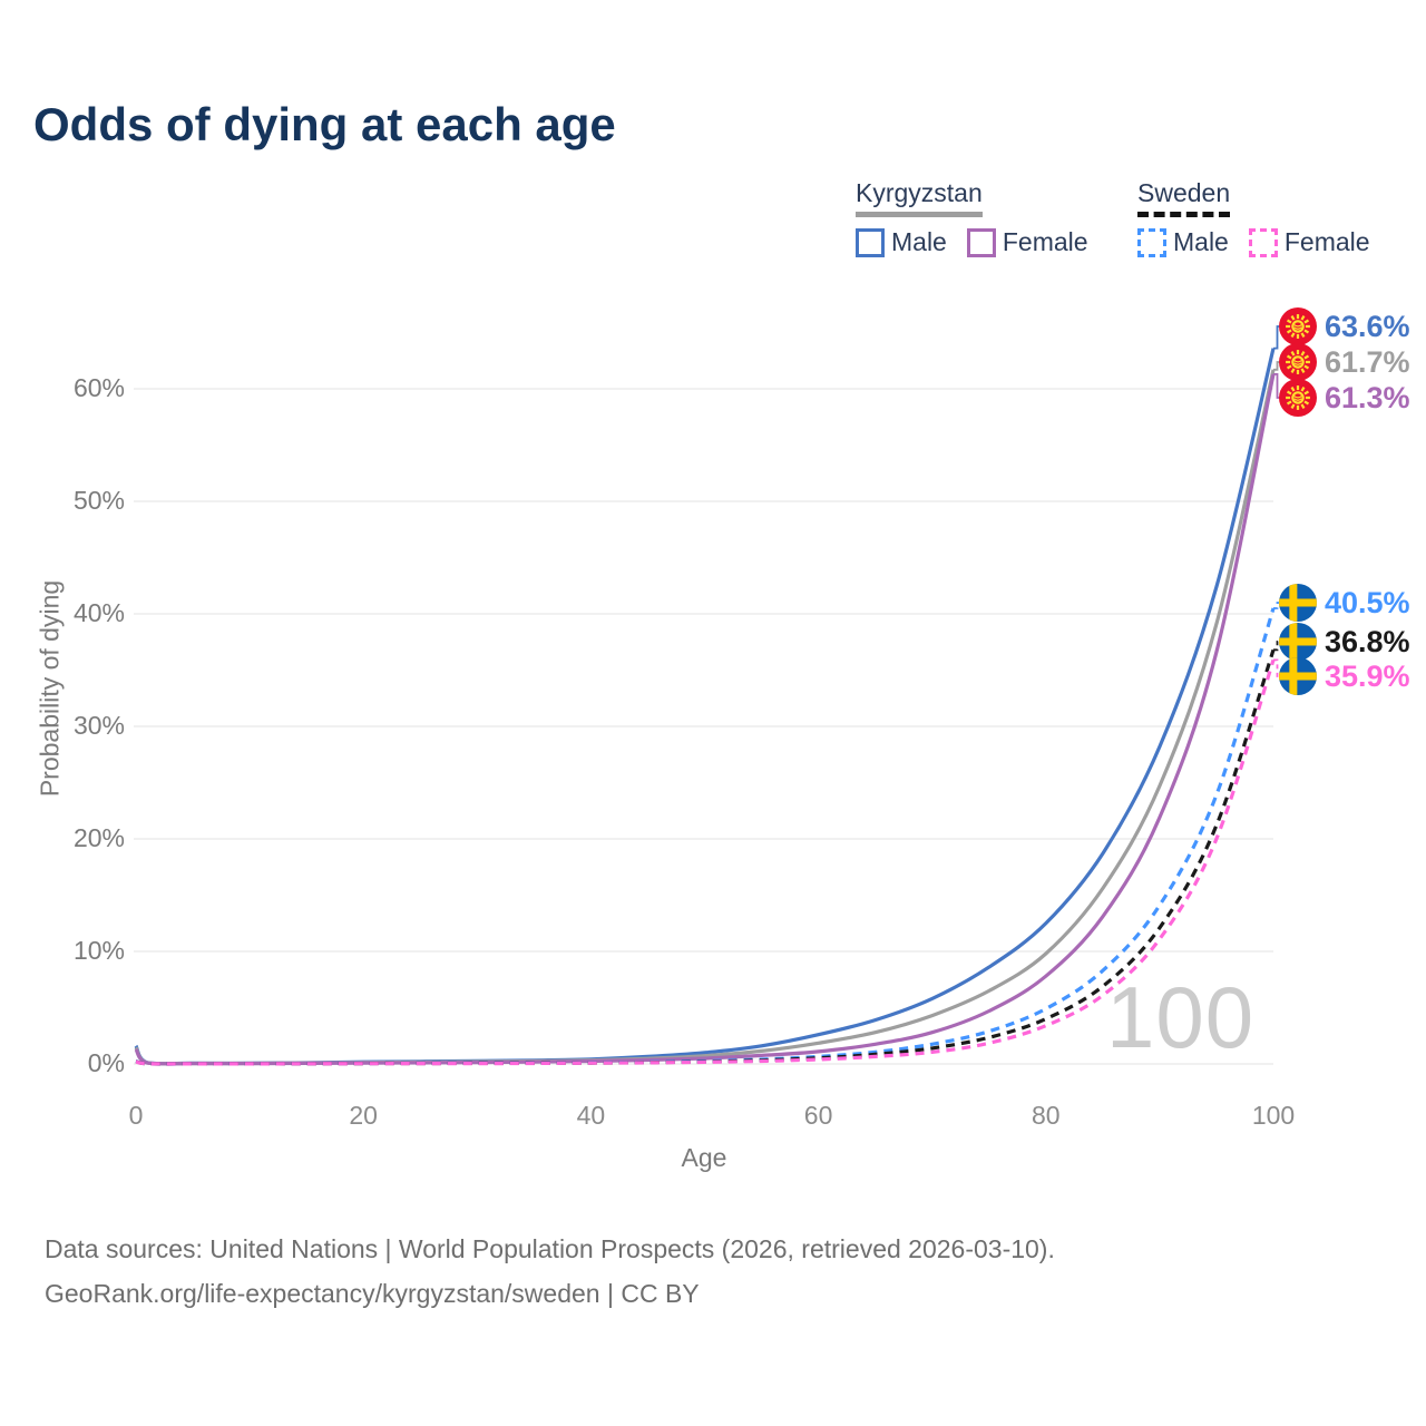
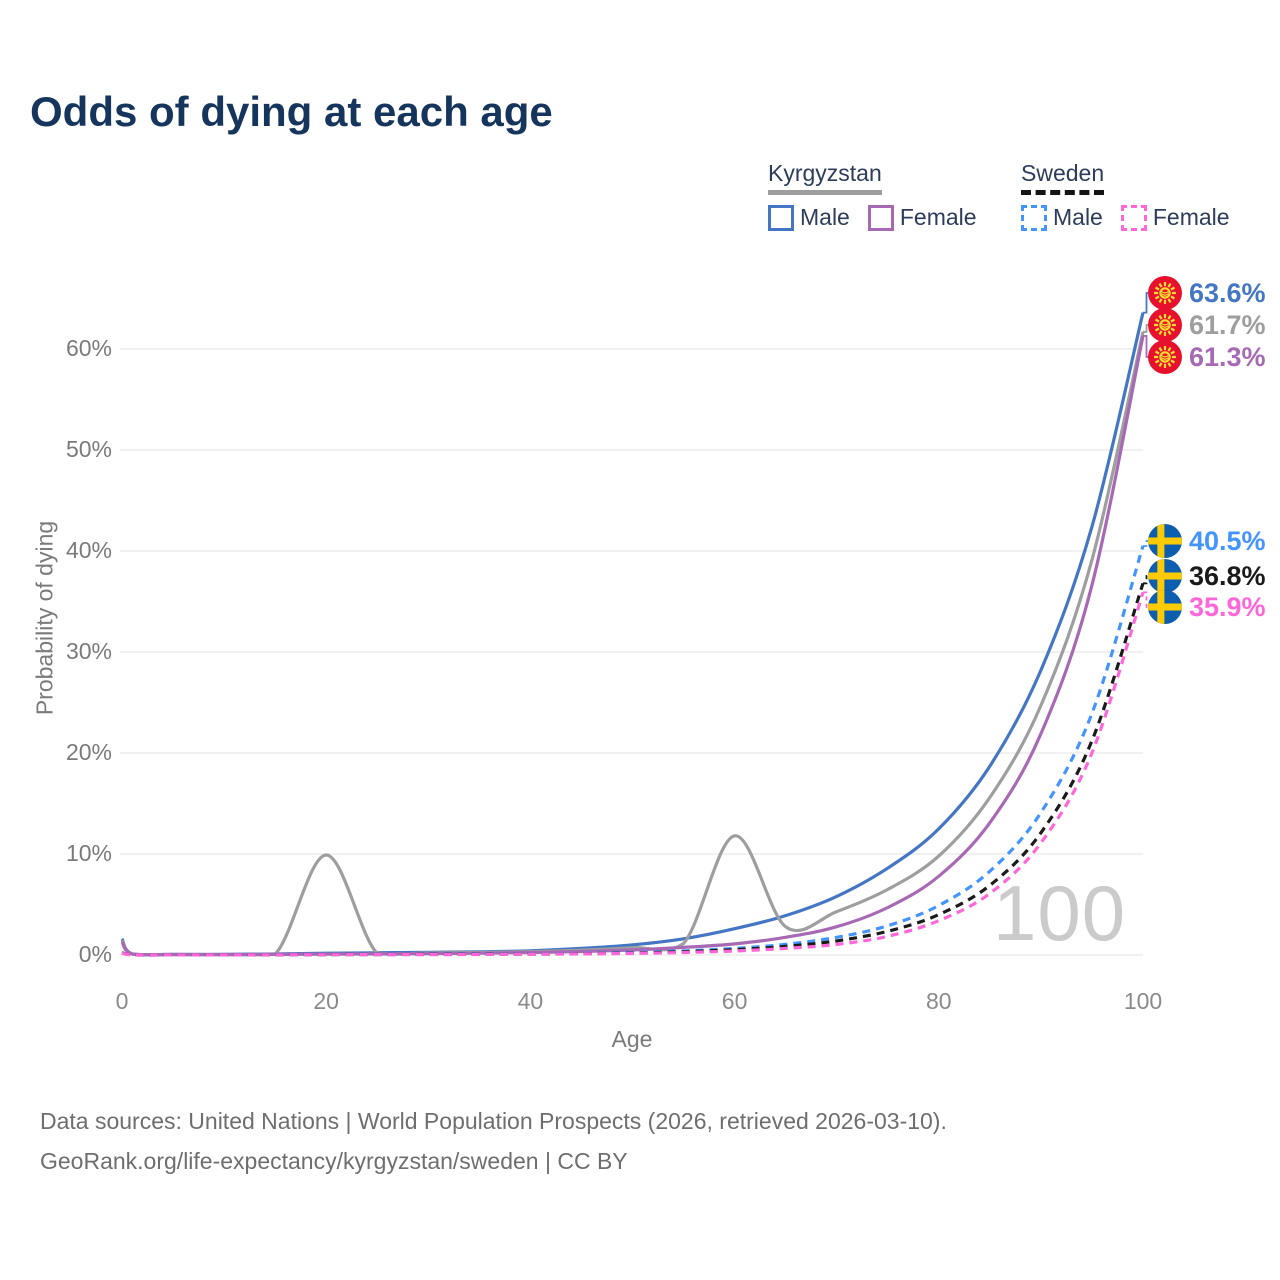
Kyrgyzstan/20: 0.1% -> 9.9%
Kyrgyzstan/60: 1.9% -> 11.8%
